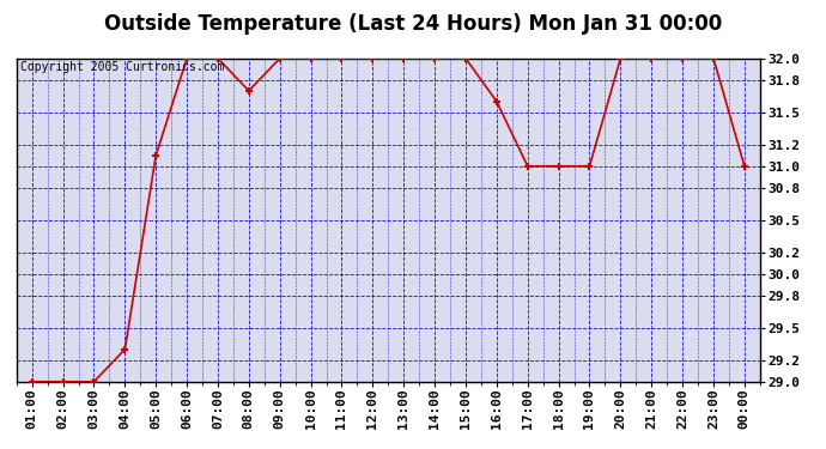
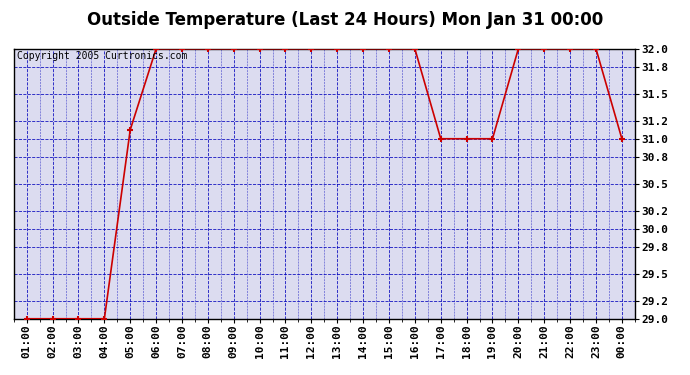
04:00: 29.3 -> 29.0
08:00: 31.7 -> 32.0
16:00: 31.6 -> 32.0
